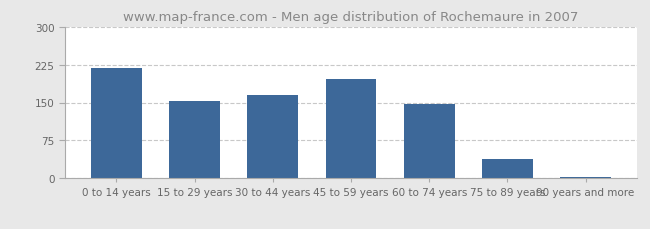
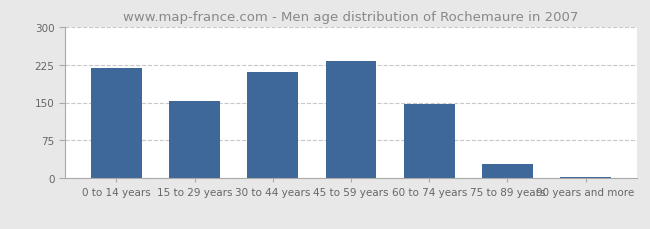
30 to 44 years: 164 -> 210
45 to 59 years: 196 -> 232
75 to 89 years: 38 -> 28
